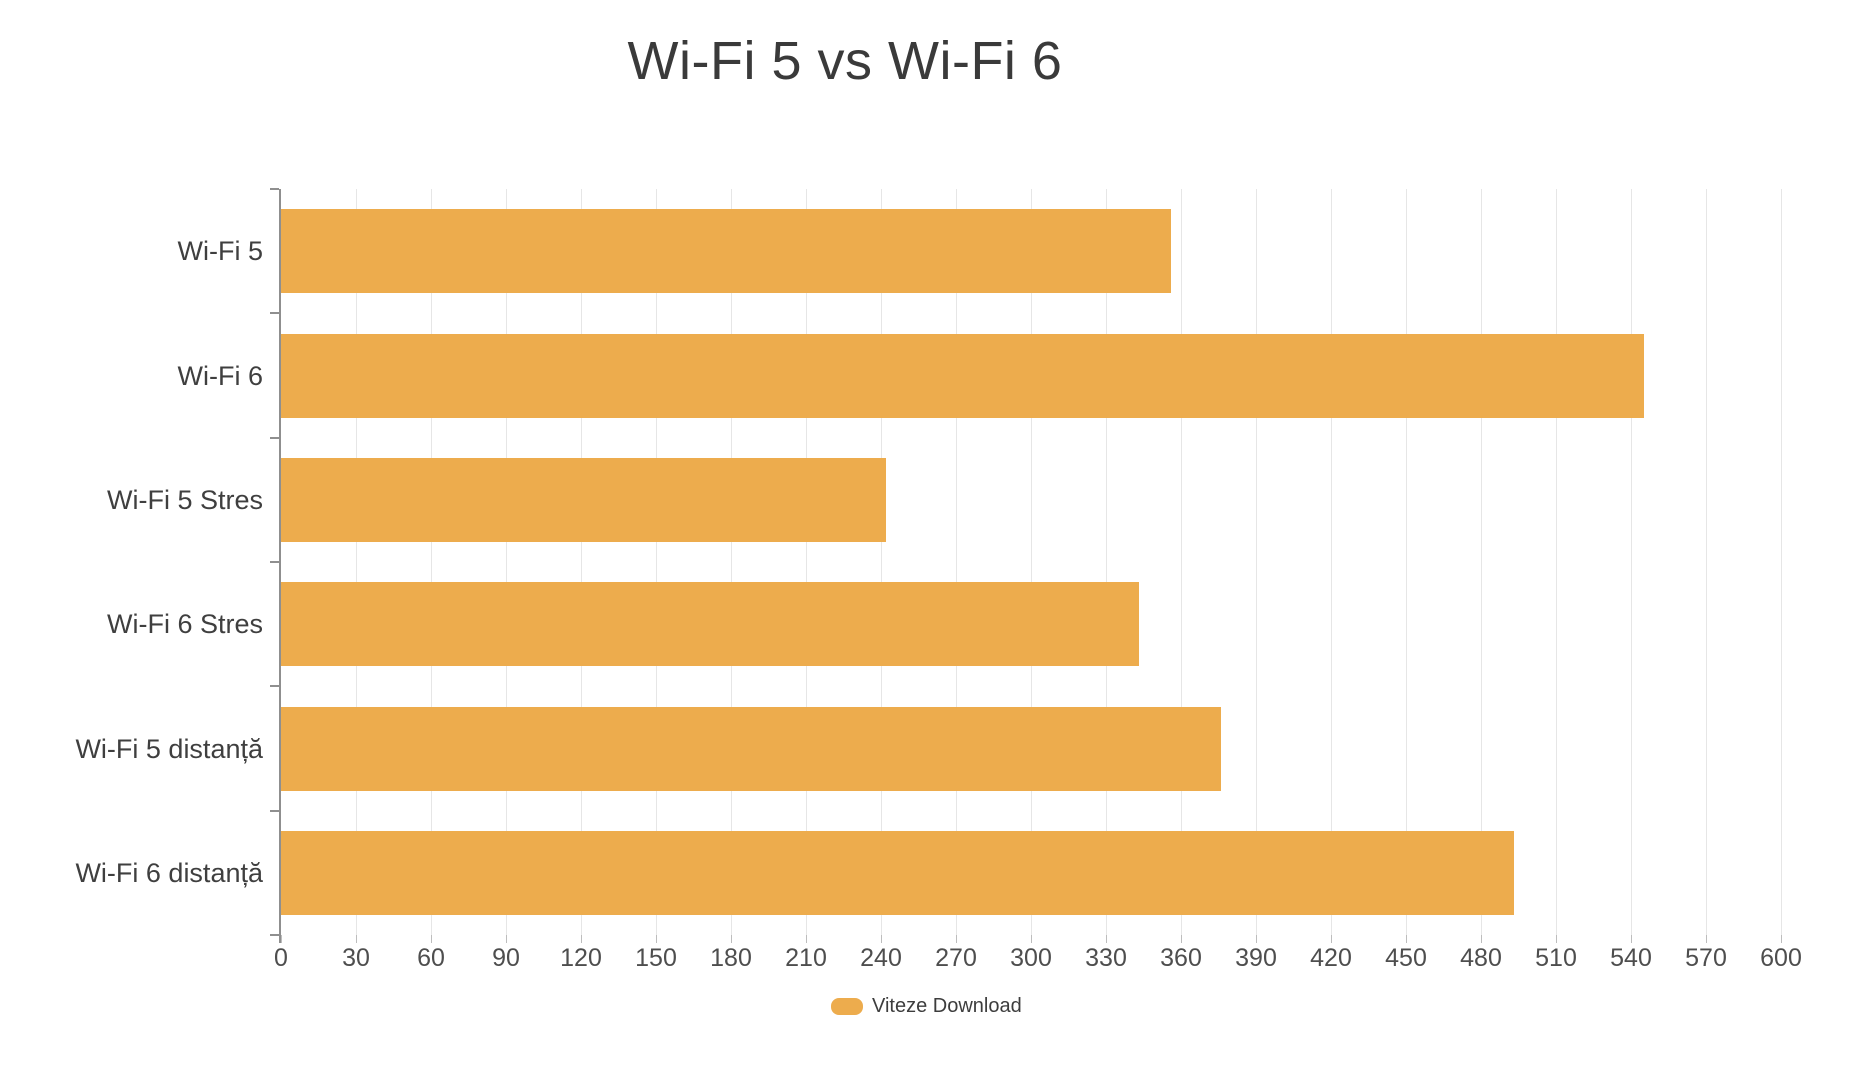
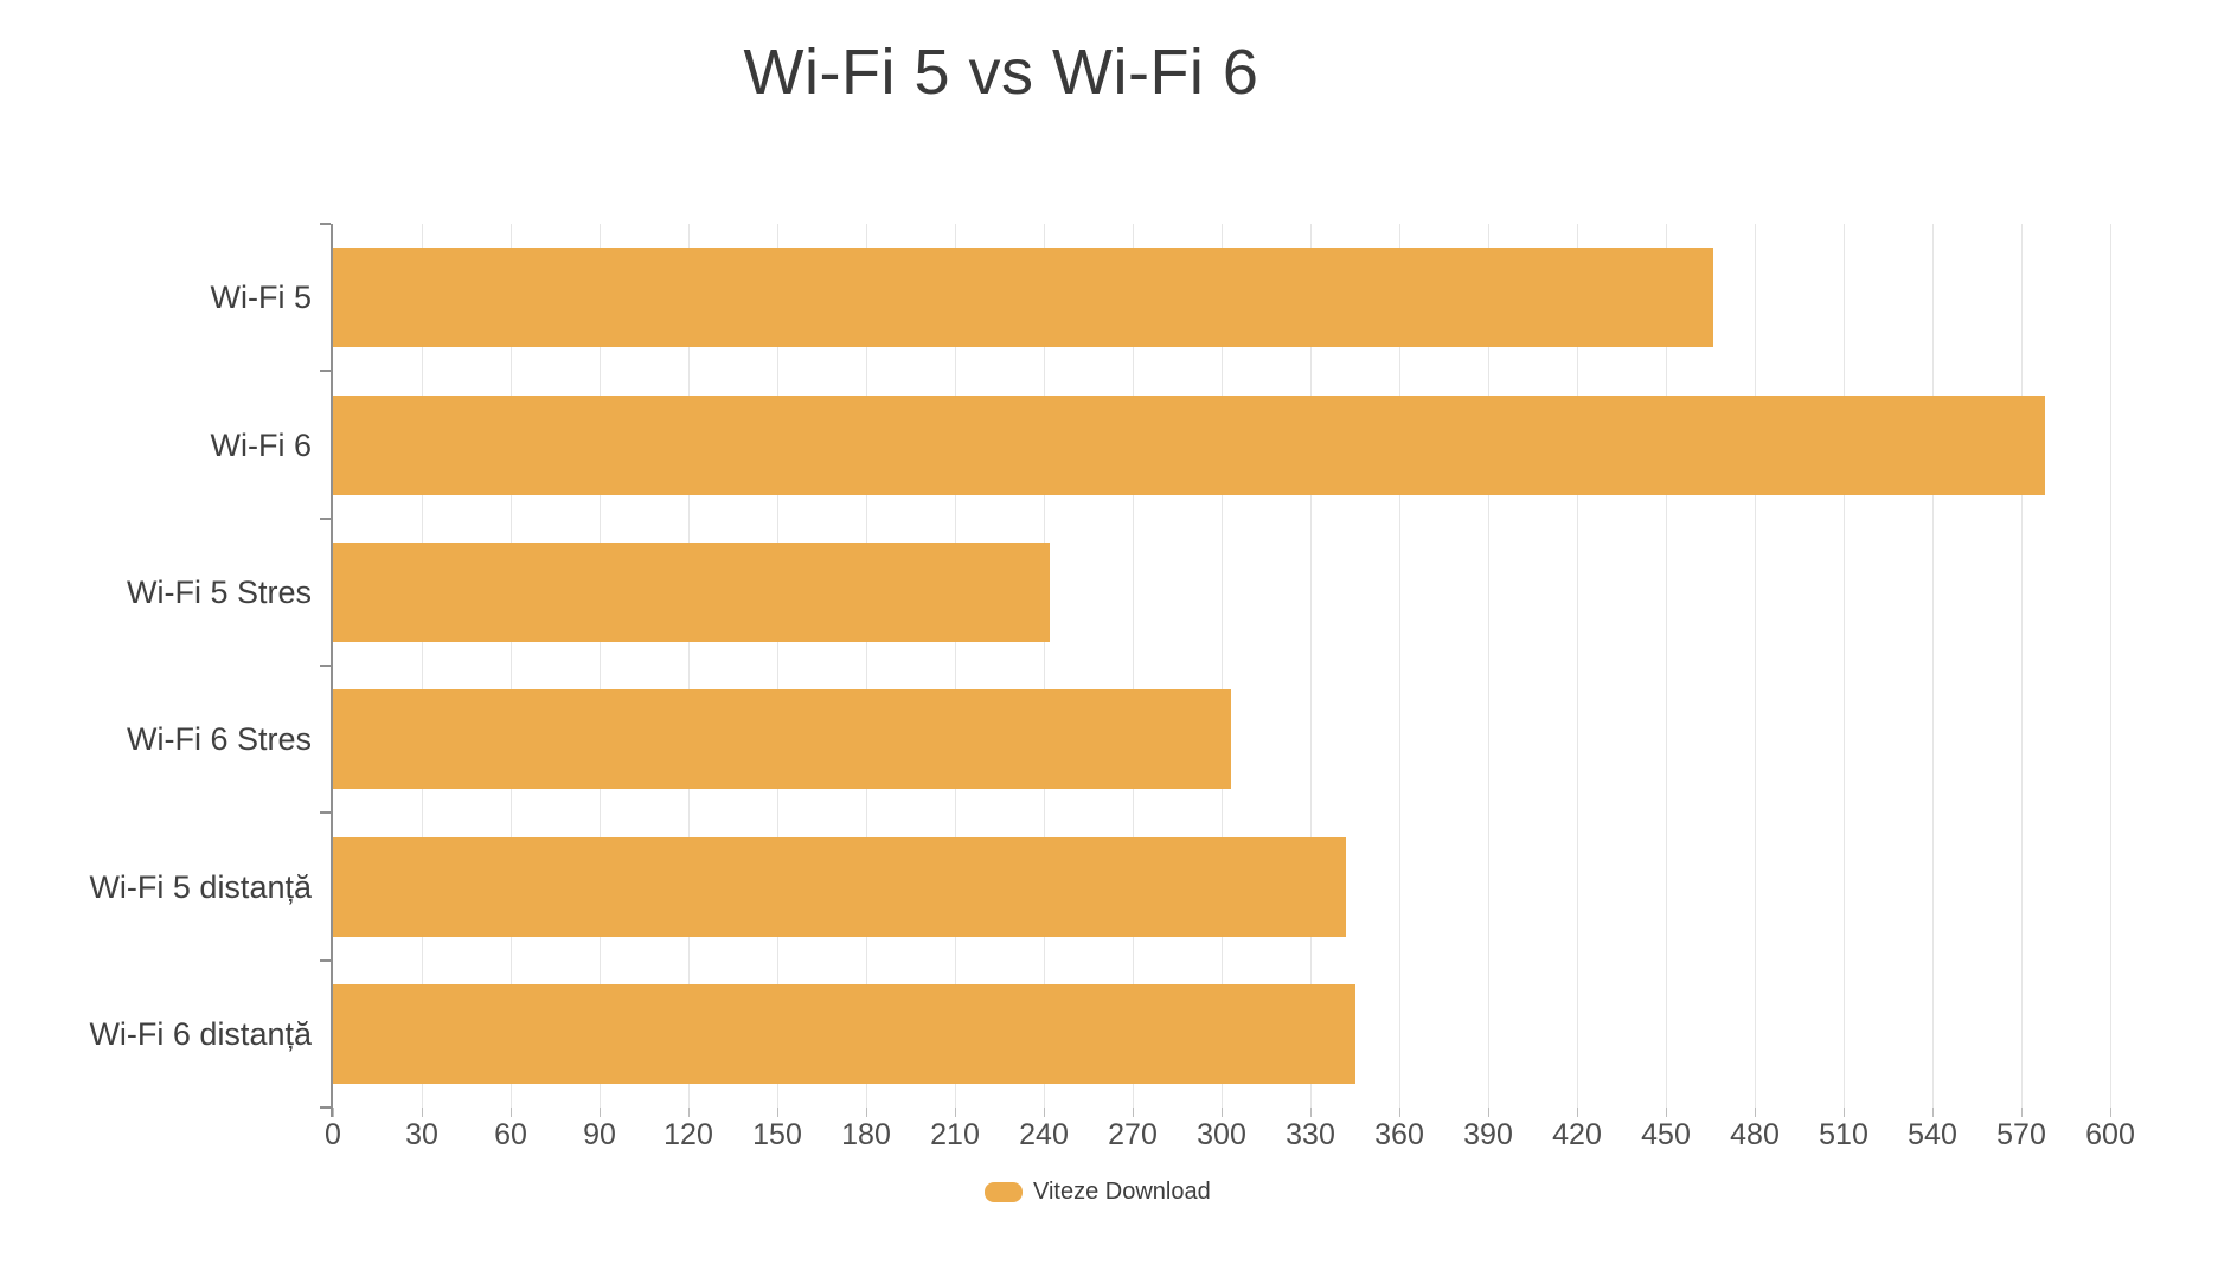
Wi-Fi 5: 356 -> 466
Wi-Fi 6: 545 -> 578
Wi-Fi 6 Stres: 343 -> 303
Wi-Fi 5 distanță: 376 -> 342
Wi-Fi 6 distanță: 493 -> 345
